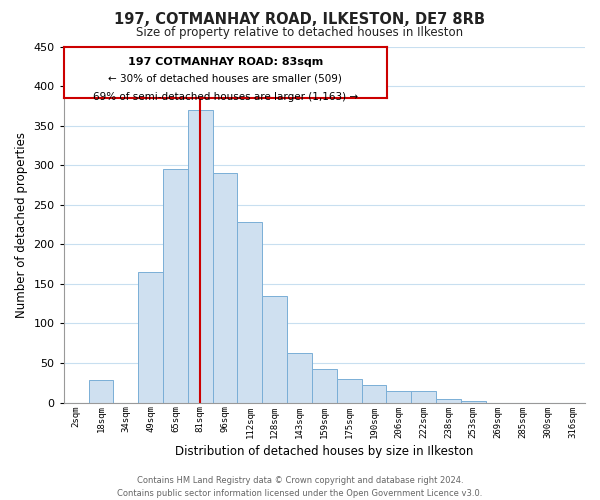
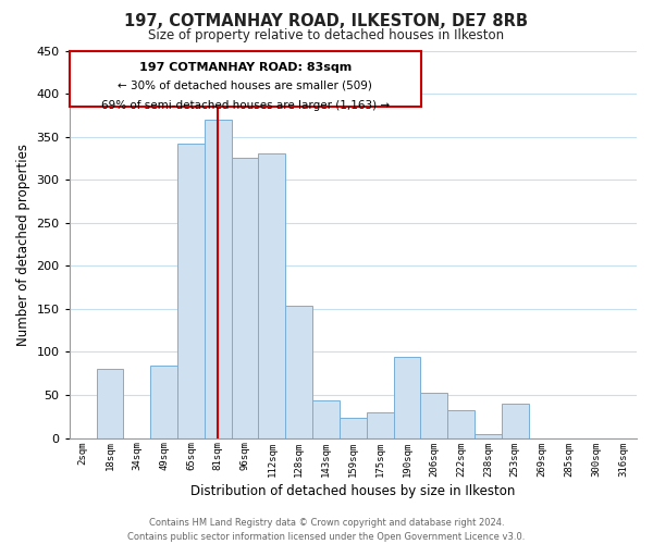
18sqm: 28 -> 80
49sqm: 165 -> 84
65sqm: 295 -> 342
96sqm: 290 -> 326
112sqm: 228 -> 330
128sqm: 135 -> 154
143sqm: 62 -> 44
159sqm: 43 -> 24
190sqm: 22 -> 94
206sqm: 14 -> 52
222sqm: 15 -> 32
253sqm: 2 -> 40
